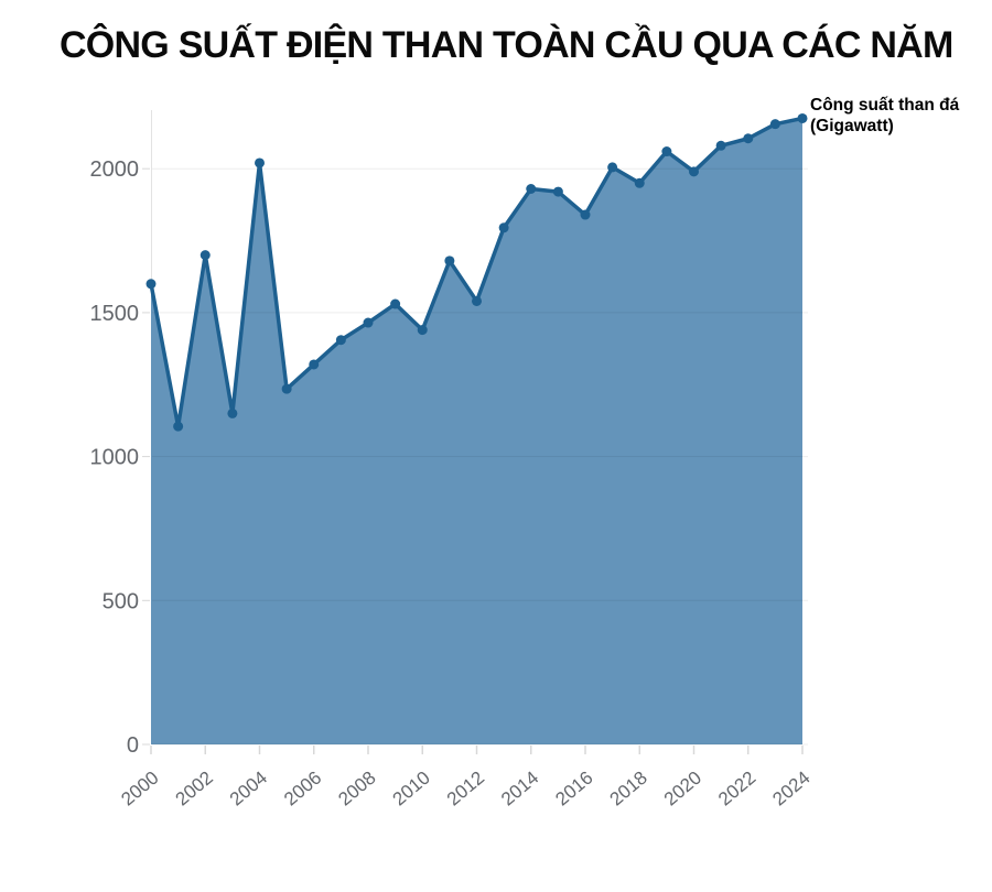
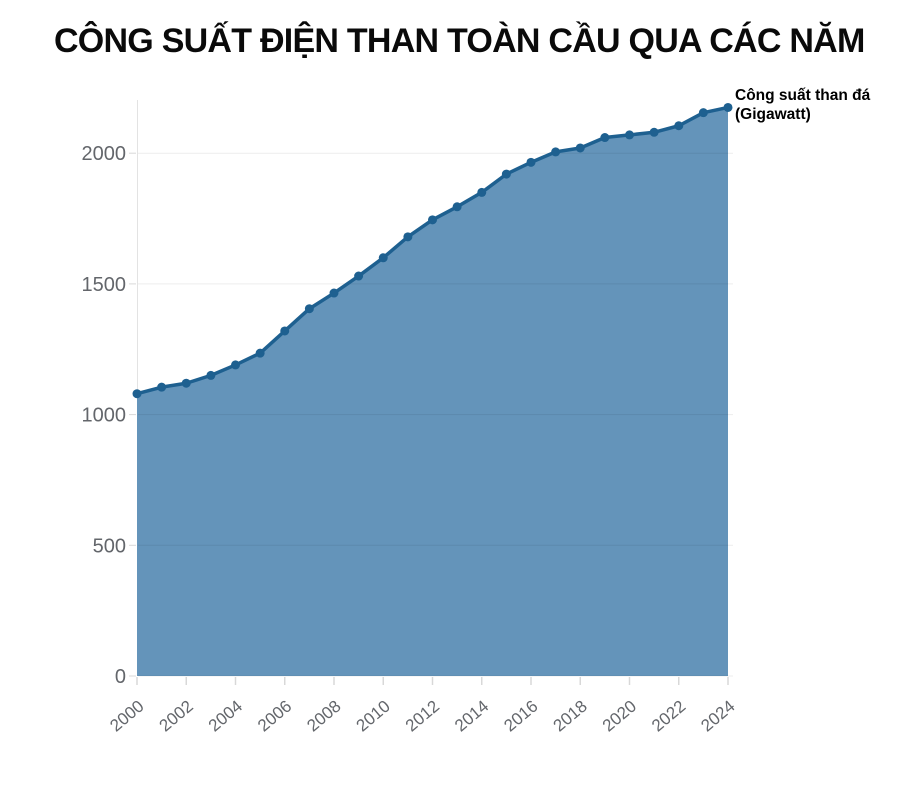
2000: 1600 -> 1080
2002: 1700 -> 1120
2004: 2020 -> 1190
2010: 1440 -> 1600
2012: 1540 -> 1740
2014: 1930 -> 1850
2016: 1840 -> 1960
2018: 1950 -> 2020
2020: 1990 -> 2070
